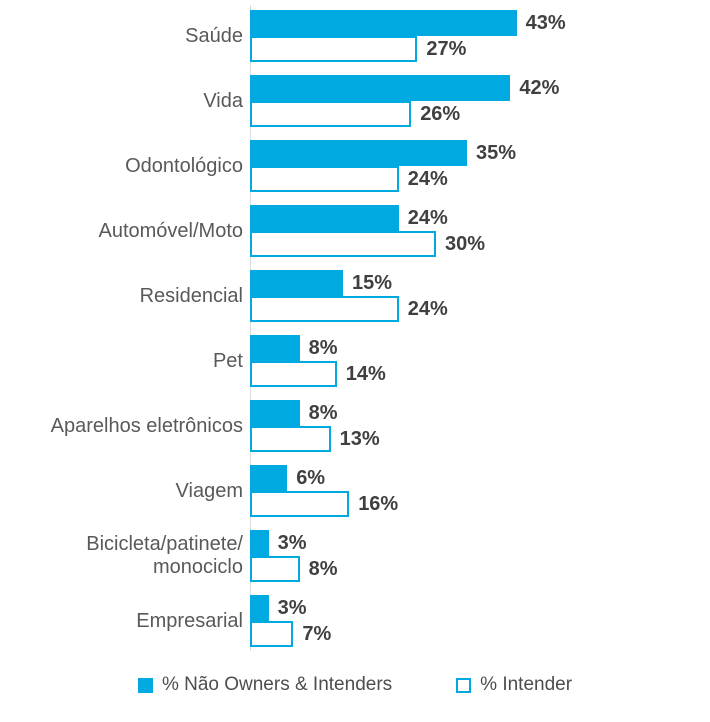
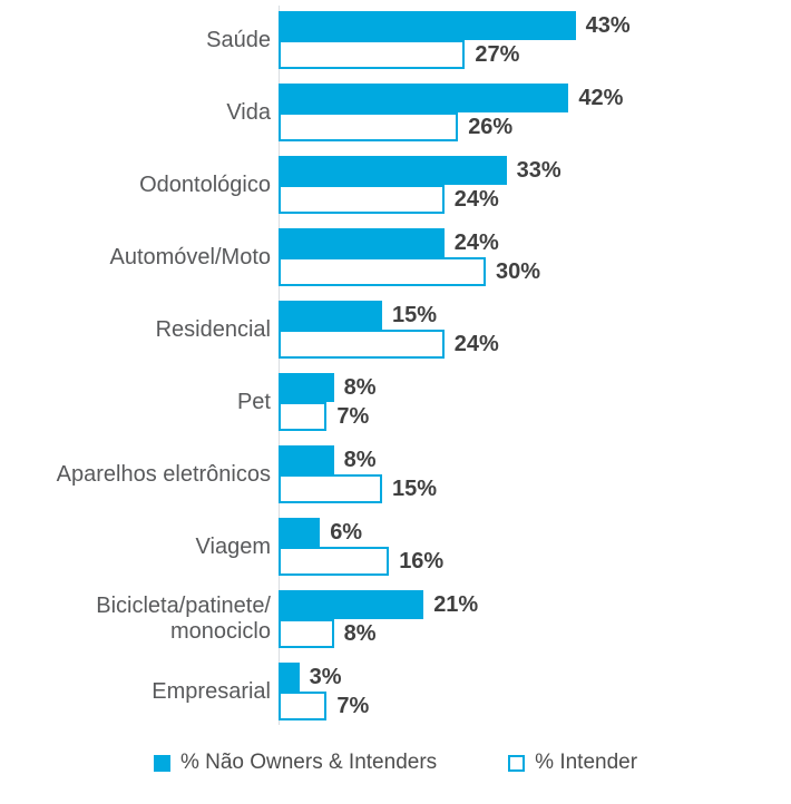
% Não Owners & Intenders/Odontológico: 35% -> 33%
% Intender/Pet: 14% -> 7%
% Intender/Aparelhos eletrônicos: 13% -> 15%
% Não Owners & Intenders/Bicicleta/patinete/ monociclo: 3% -> 21%
